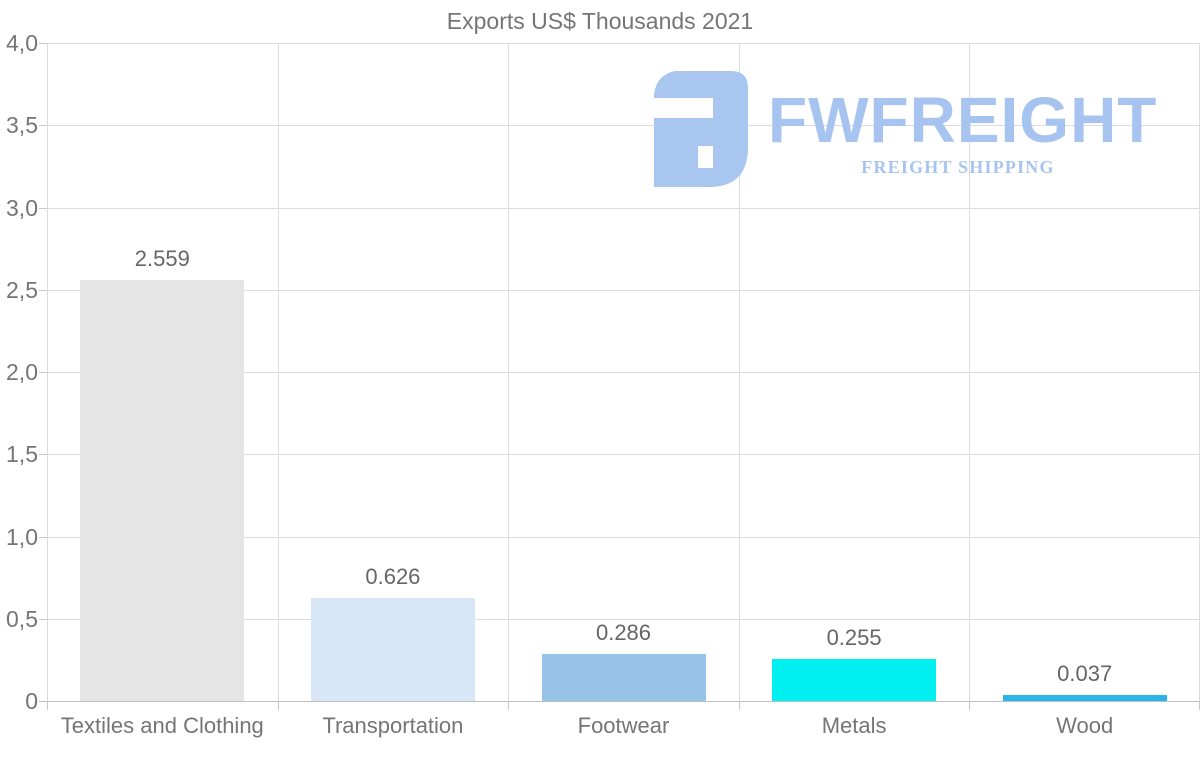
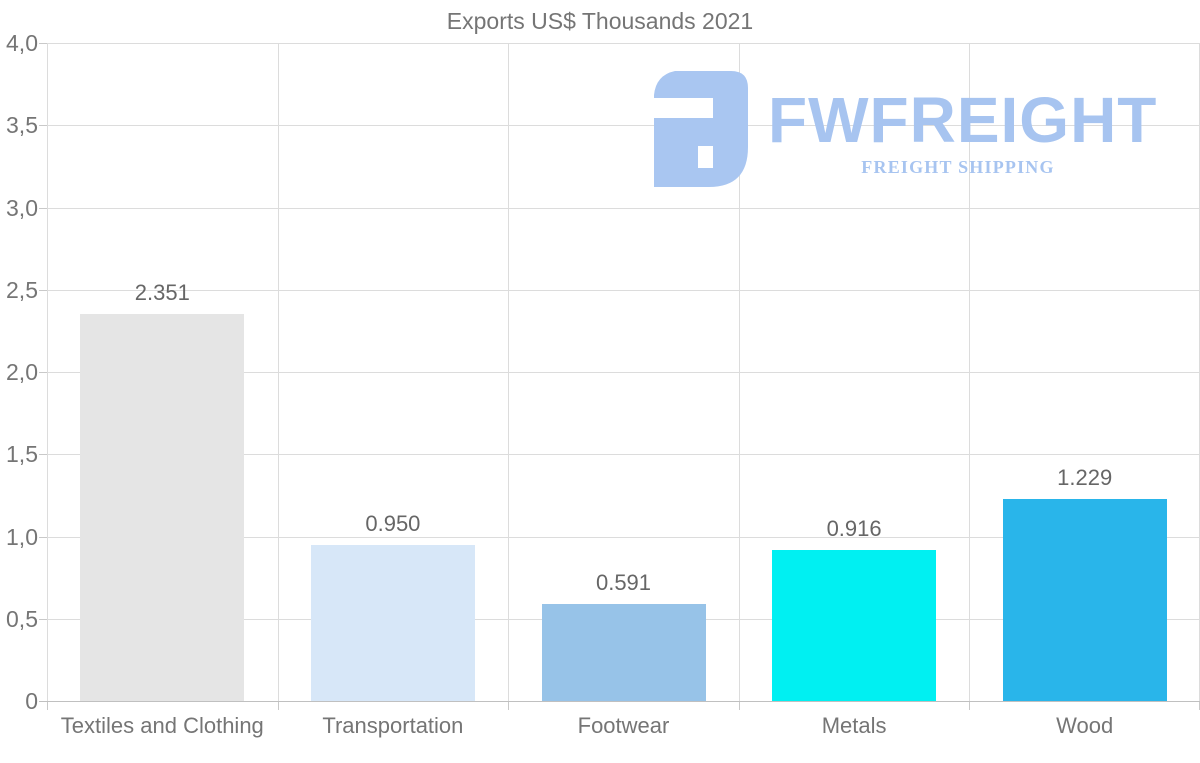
Textiles and Clothing: 2.559 -> 2.351
Transportation: 0.626 -> 0.950
Footwear: 0.286 -> 0.591
Metals: 0.255 -> 0.916
Wood: 0.037 -> 1.229
